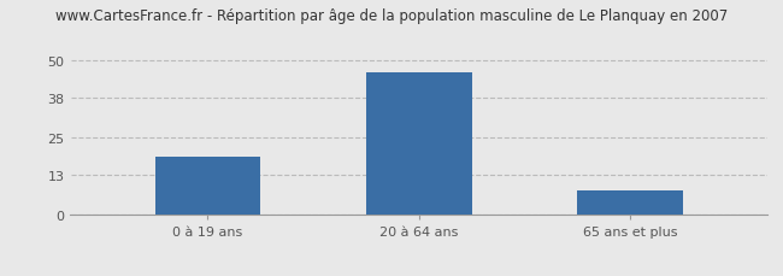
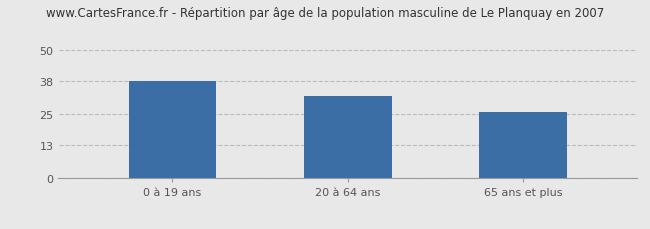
0 à 19 ans: 19 -> 38
20 à 64 ans: 46 -> 32
65 ans et plus: 8 -> 26
